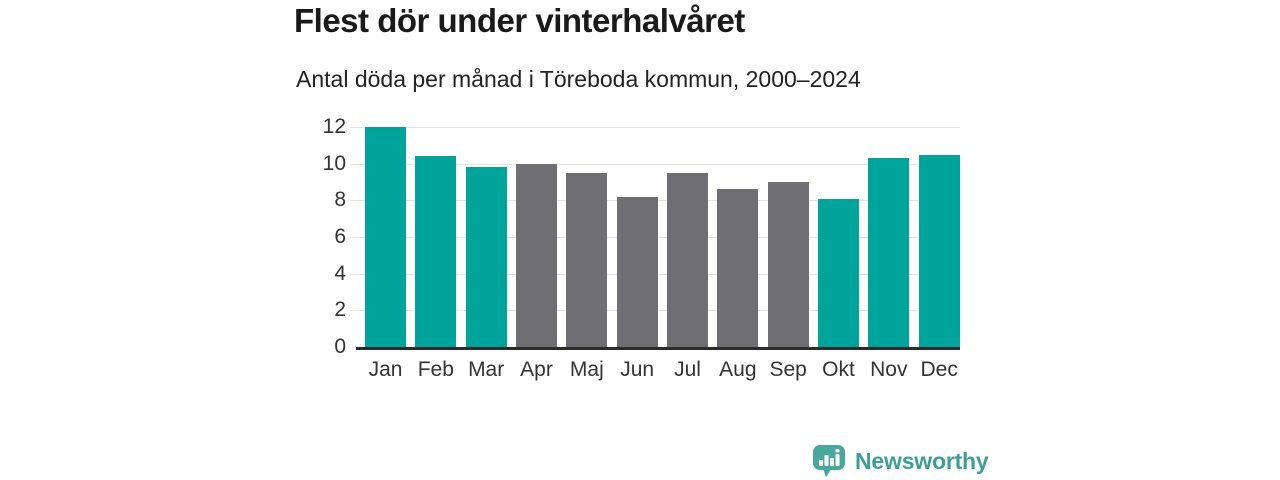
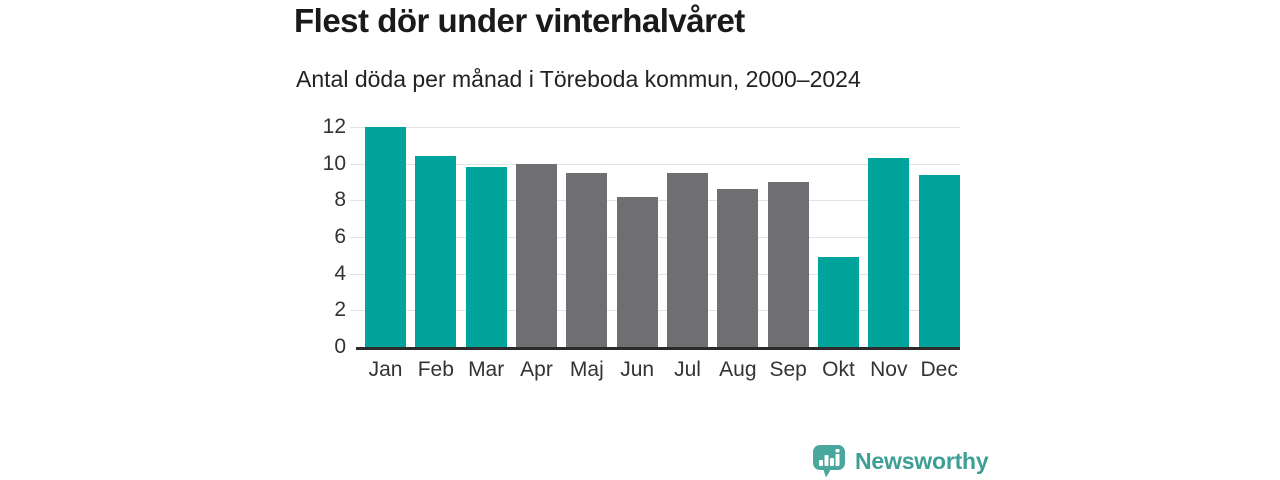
Okt: 8.1 -> 4.9
Dec: 10.5 -> 9.4
